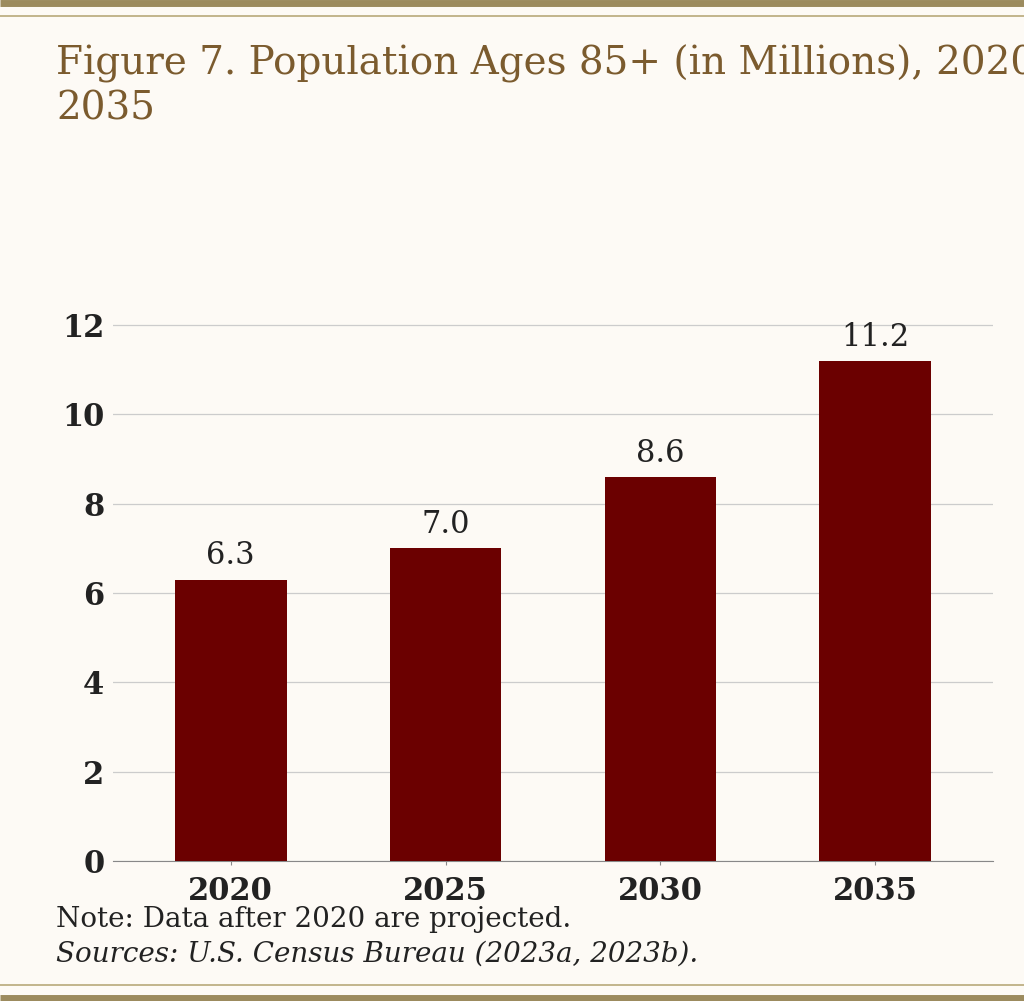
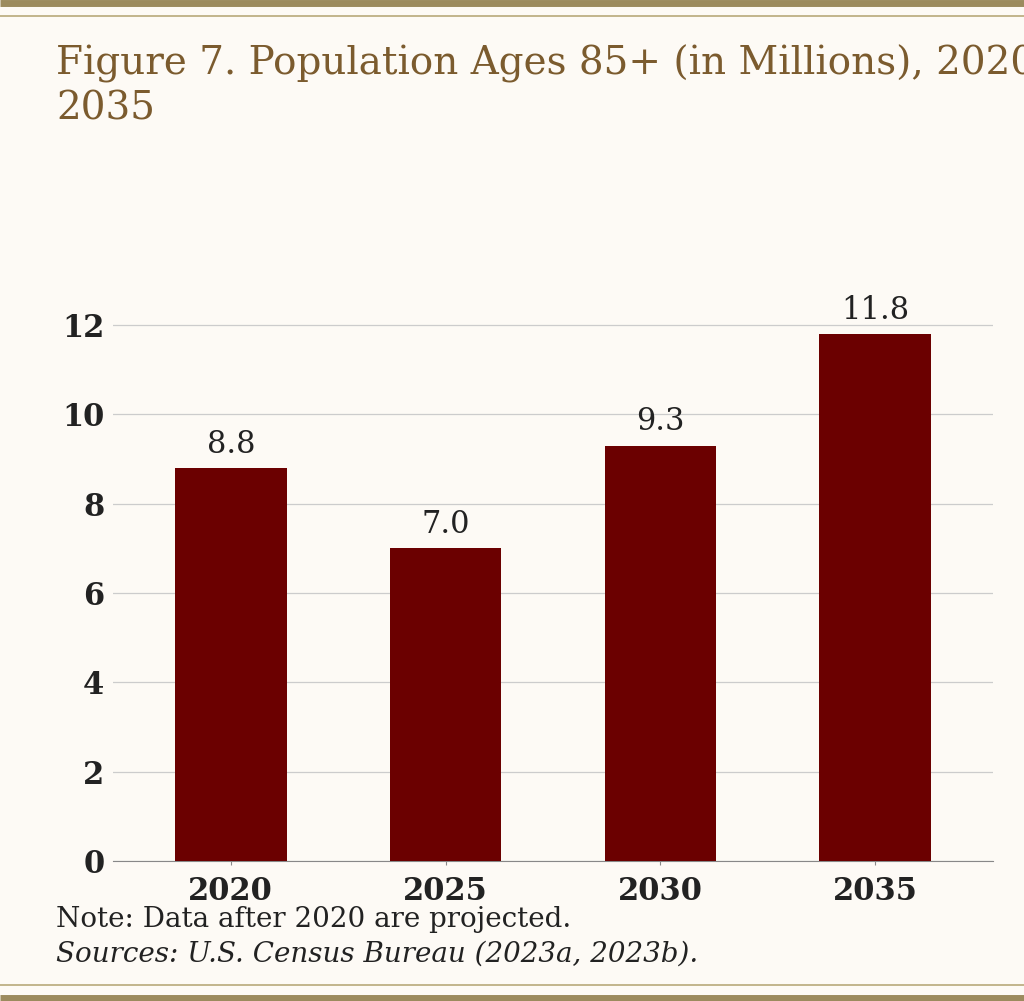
2020: 6.3 -> 8.8
2030: 8.6 -> 9.3
2035: 11.2 -> 11.8
